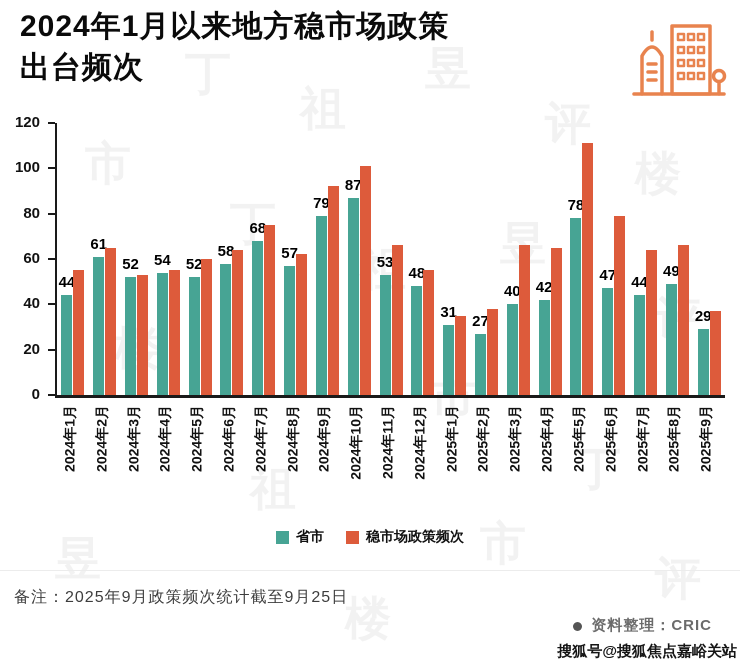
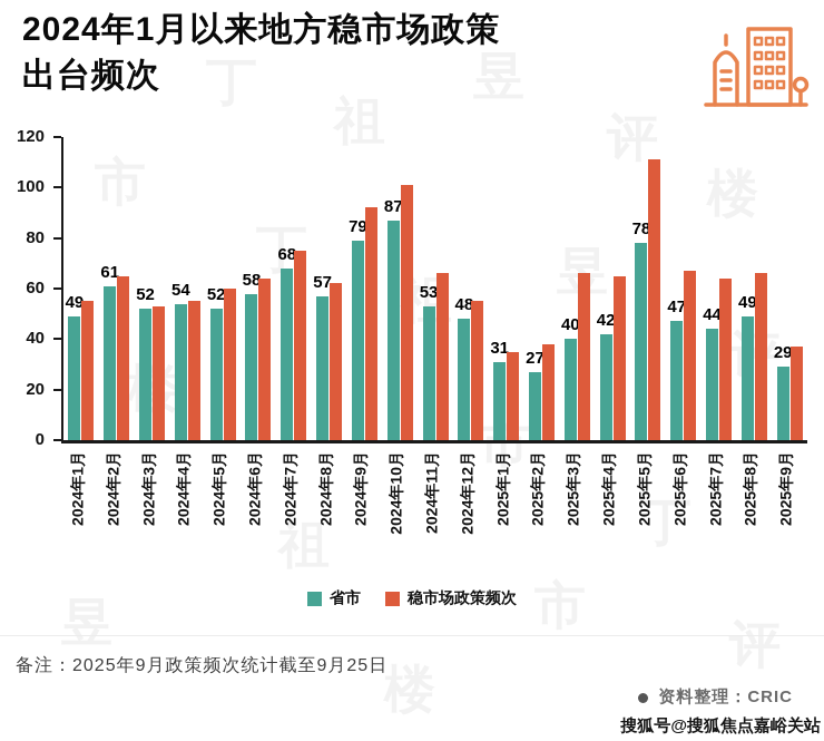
省市/2024年1月: 44 -> 49
稳市场政策频次/2025年6月: 79 -> 67
